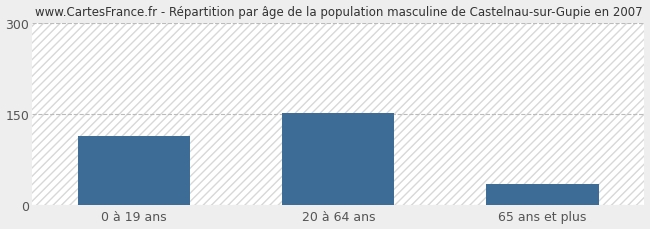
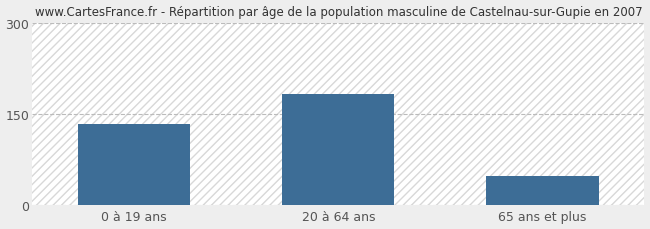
0 à 19 ans: 114 -> 133
20 à 64 ans: 152 -> 183
65 ans et plus: 34 -> 48
